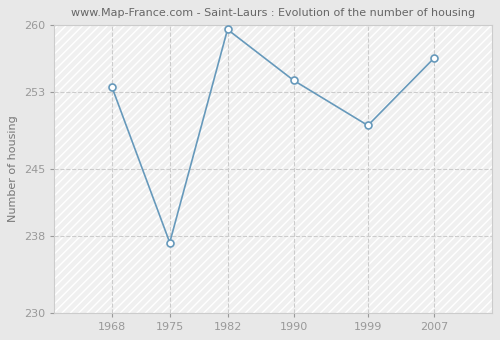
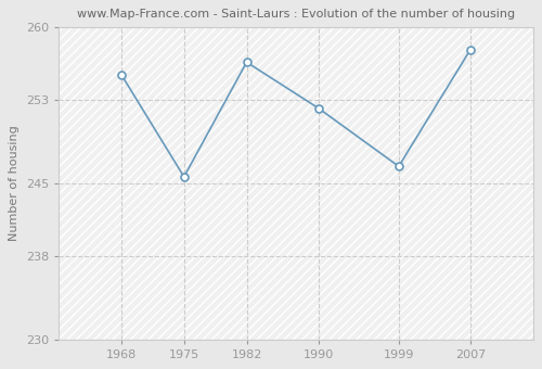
1968: 253.5 -> 255.4
1975: 237.3 -> 245.6
1982: 259.5 -> 256.6
1990: 254.2 -> 252.2
1999: 249.5 -> 246.6
2007: 256.5 -> 257.8
